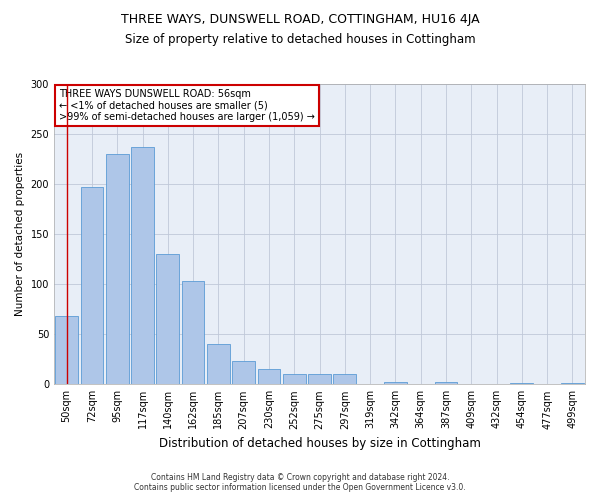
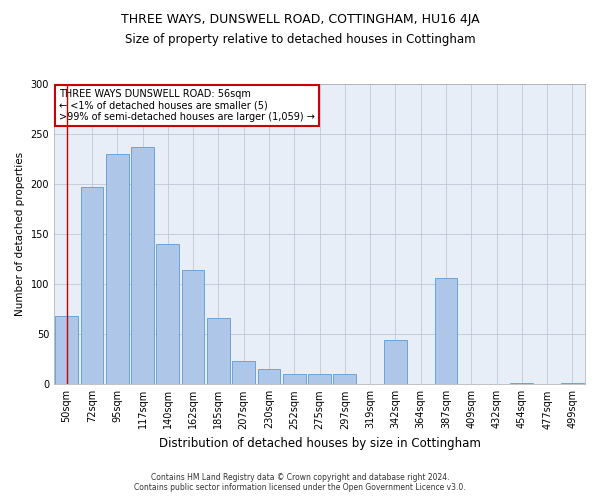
140sqm: 130 -> 140
162sqm: 103 -> 114
185sqm: 40 -> 66
342sqm: 2 -> 44
387sqm: 2 -> 106
